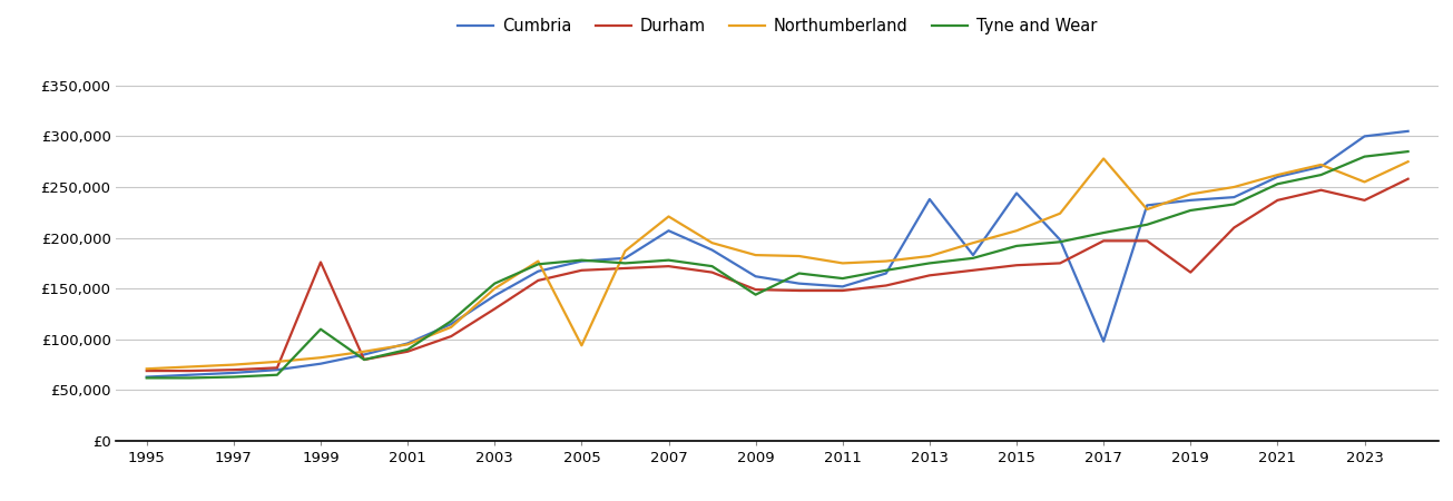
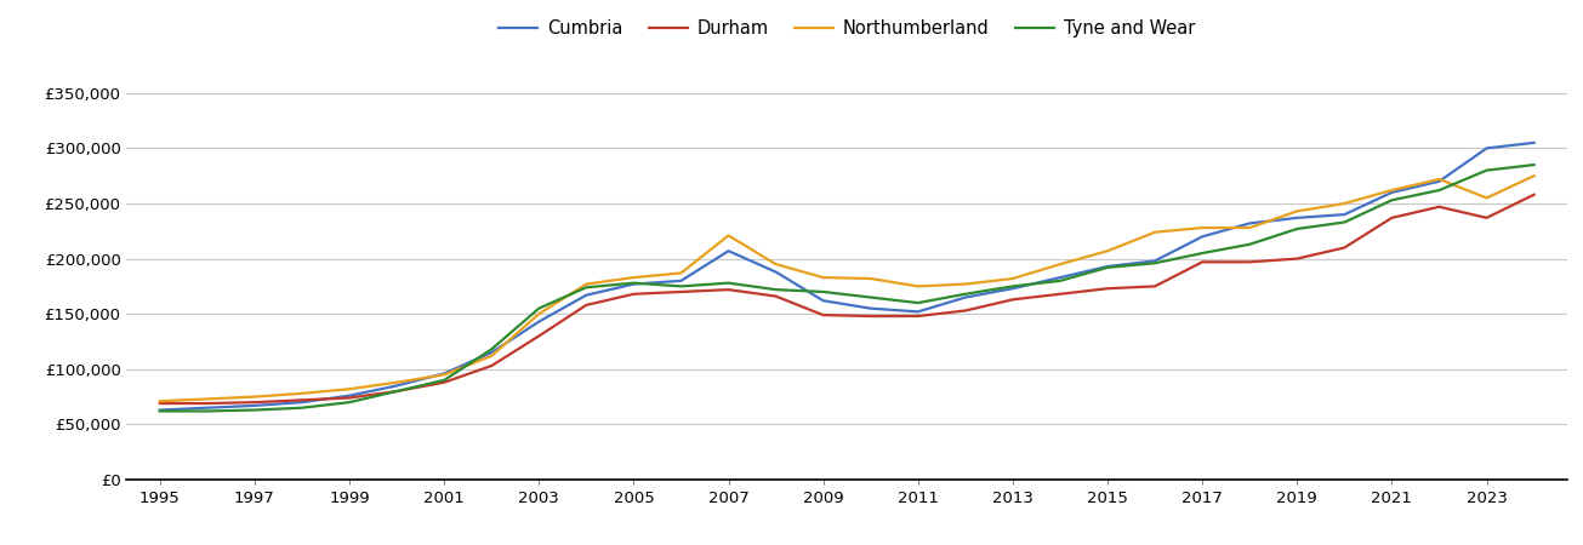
Durham/1999: £176,000 -> £74,000
Tyne and Wear/1999: £110,000 -> £70,000
Northumberland/2005: £94,000 -> £183,000
Tyne and Wear/2009: £144,000 -> £170,000
Cumbria/2013: £238,000 -> £173,000
Cumbria/2015: £244,000 -> £193,000
Cumbria/2017: £98,000 -> £220,000
Northumberland/2017: £278,000 -> £228,000
Durham/2019: £166,000 -> £200,000
